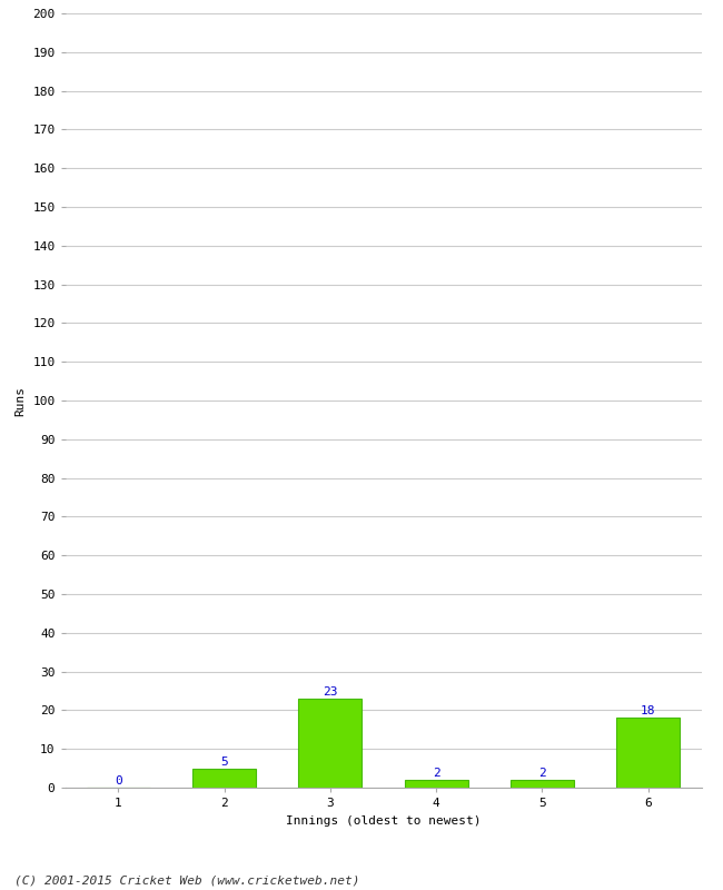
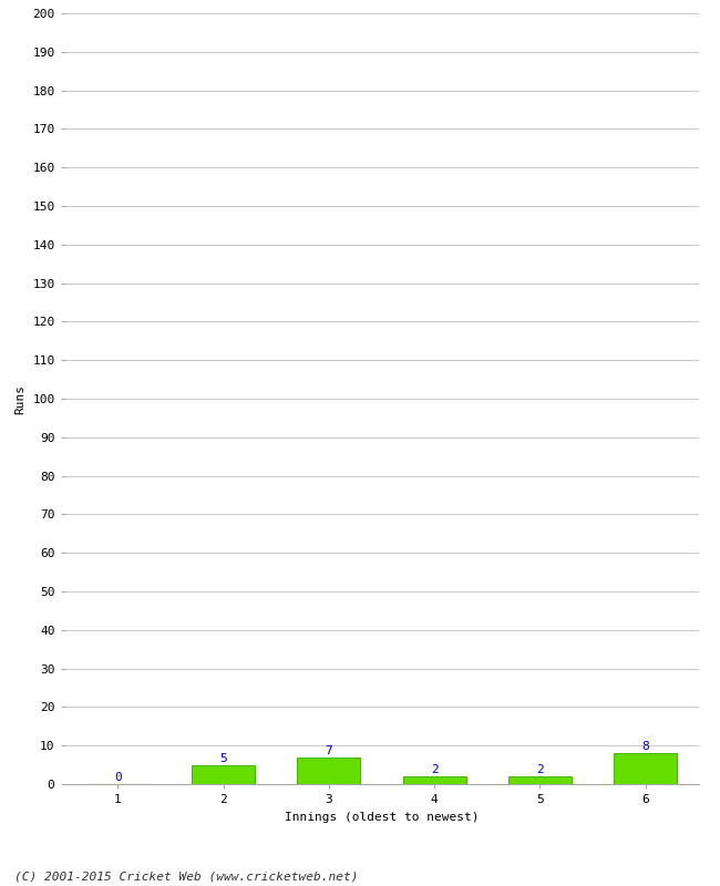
3: 23 -> 7
6: 18 -> 8
